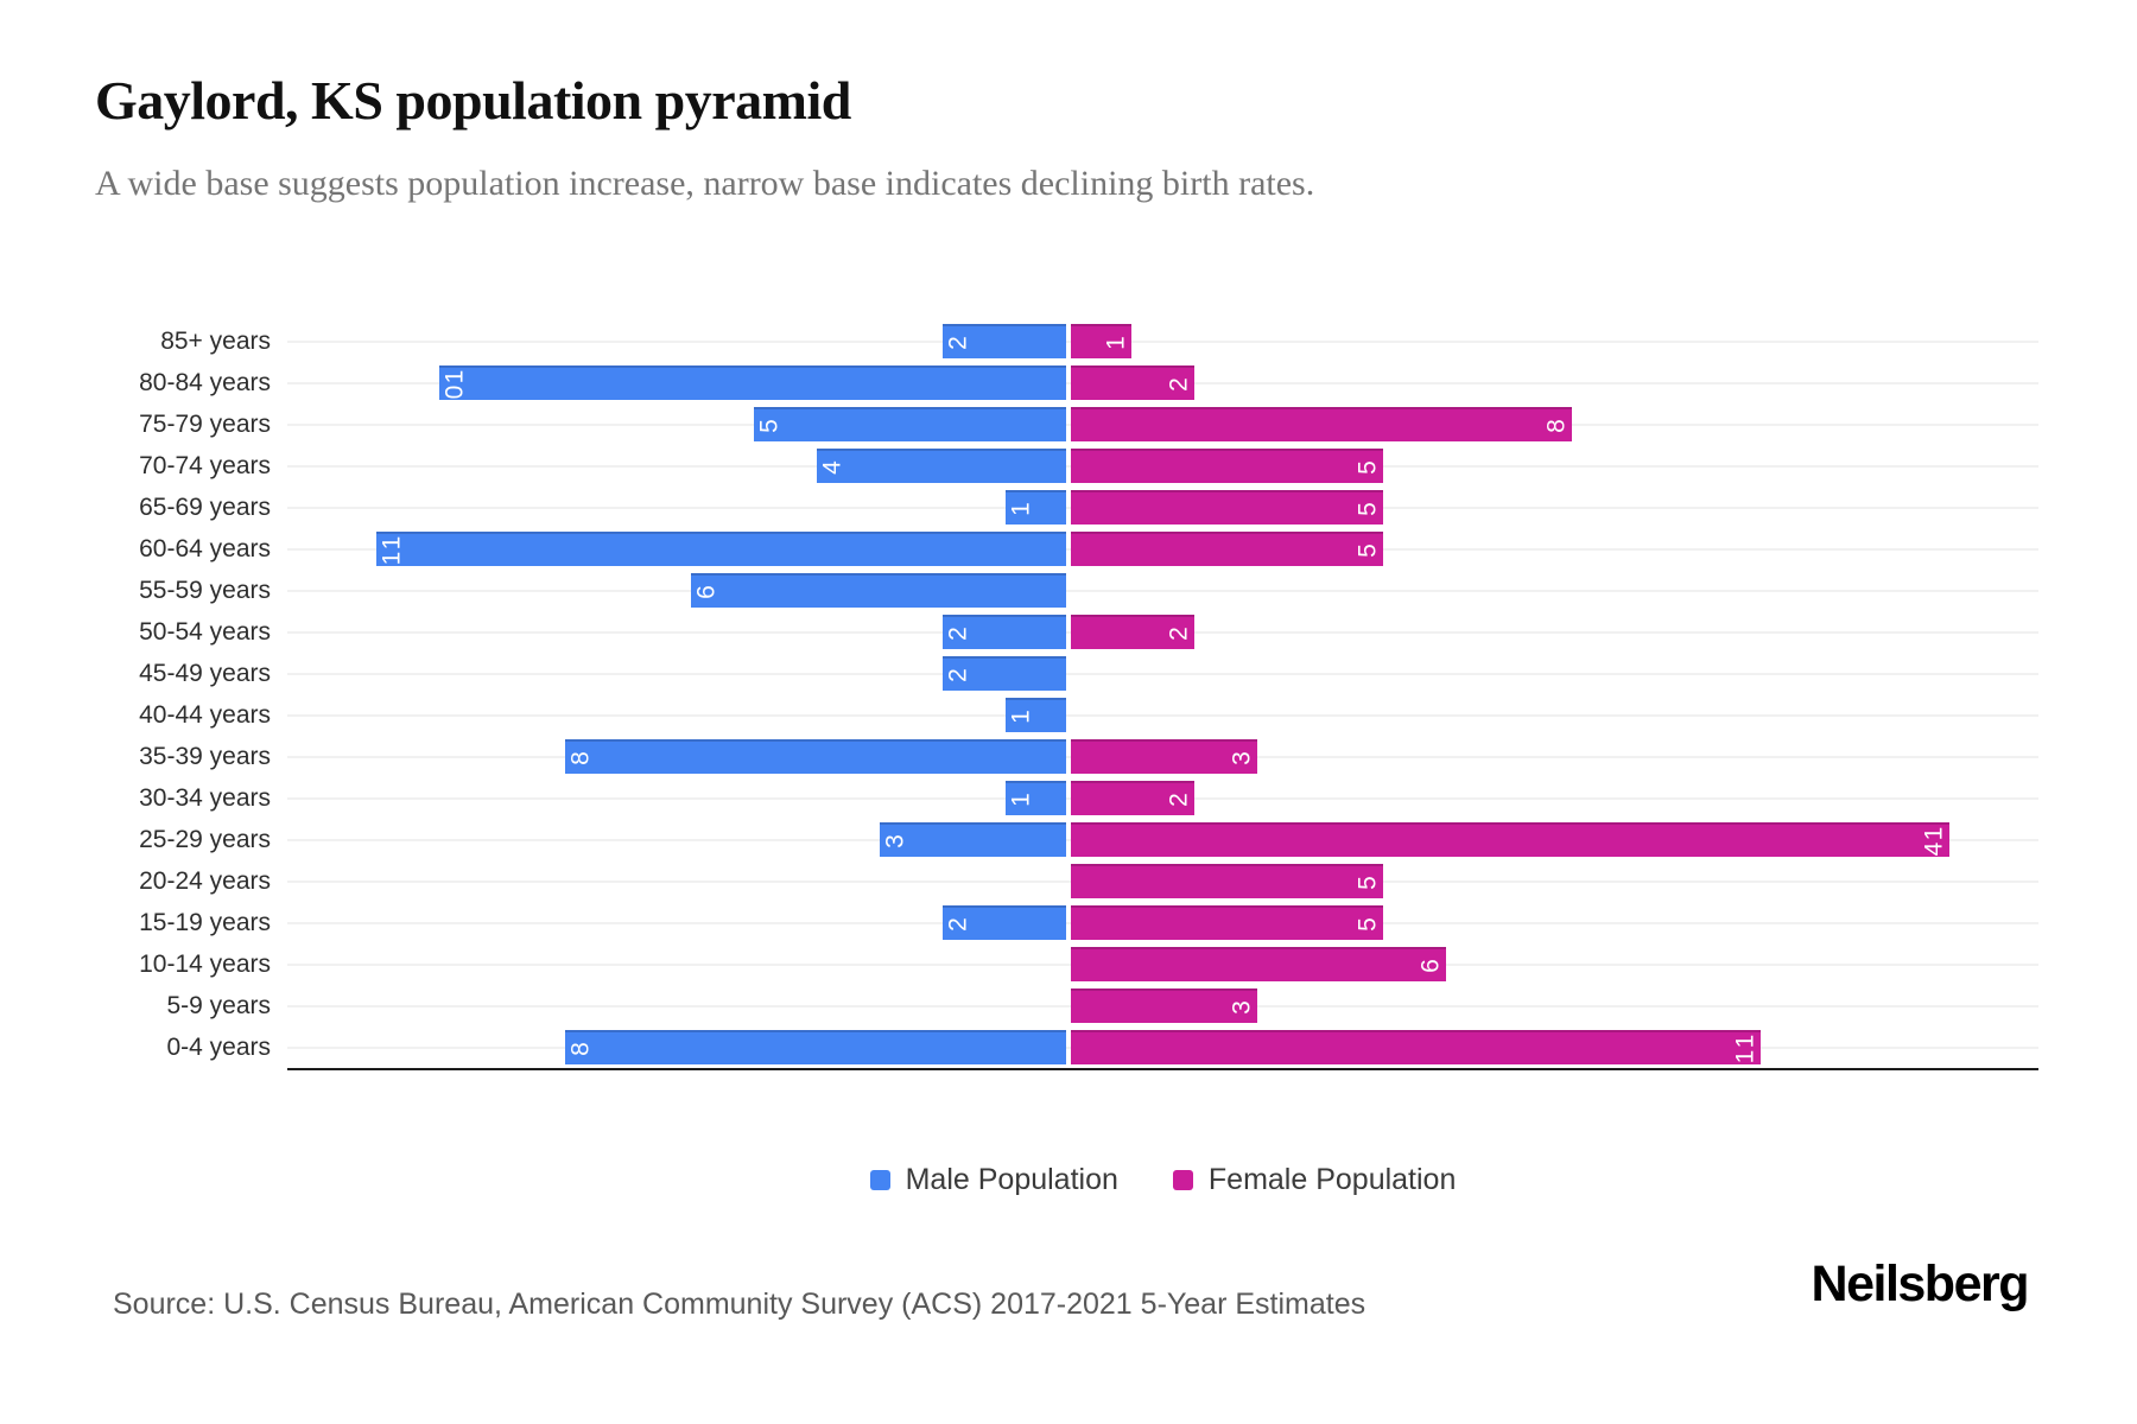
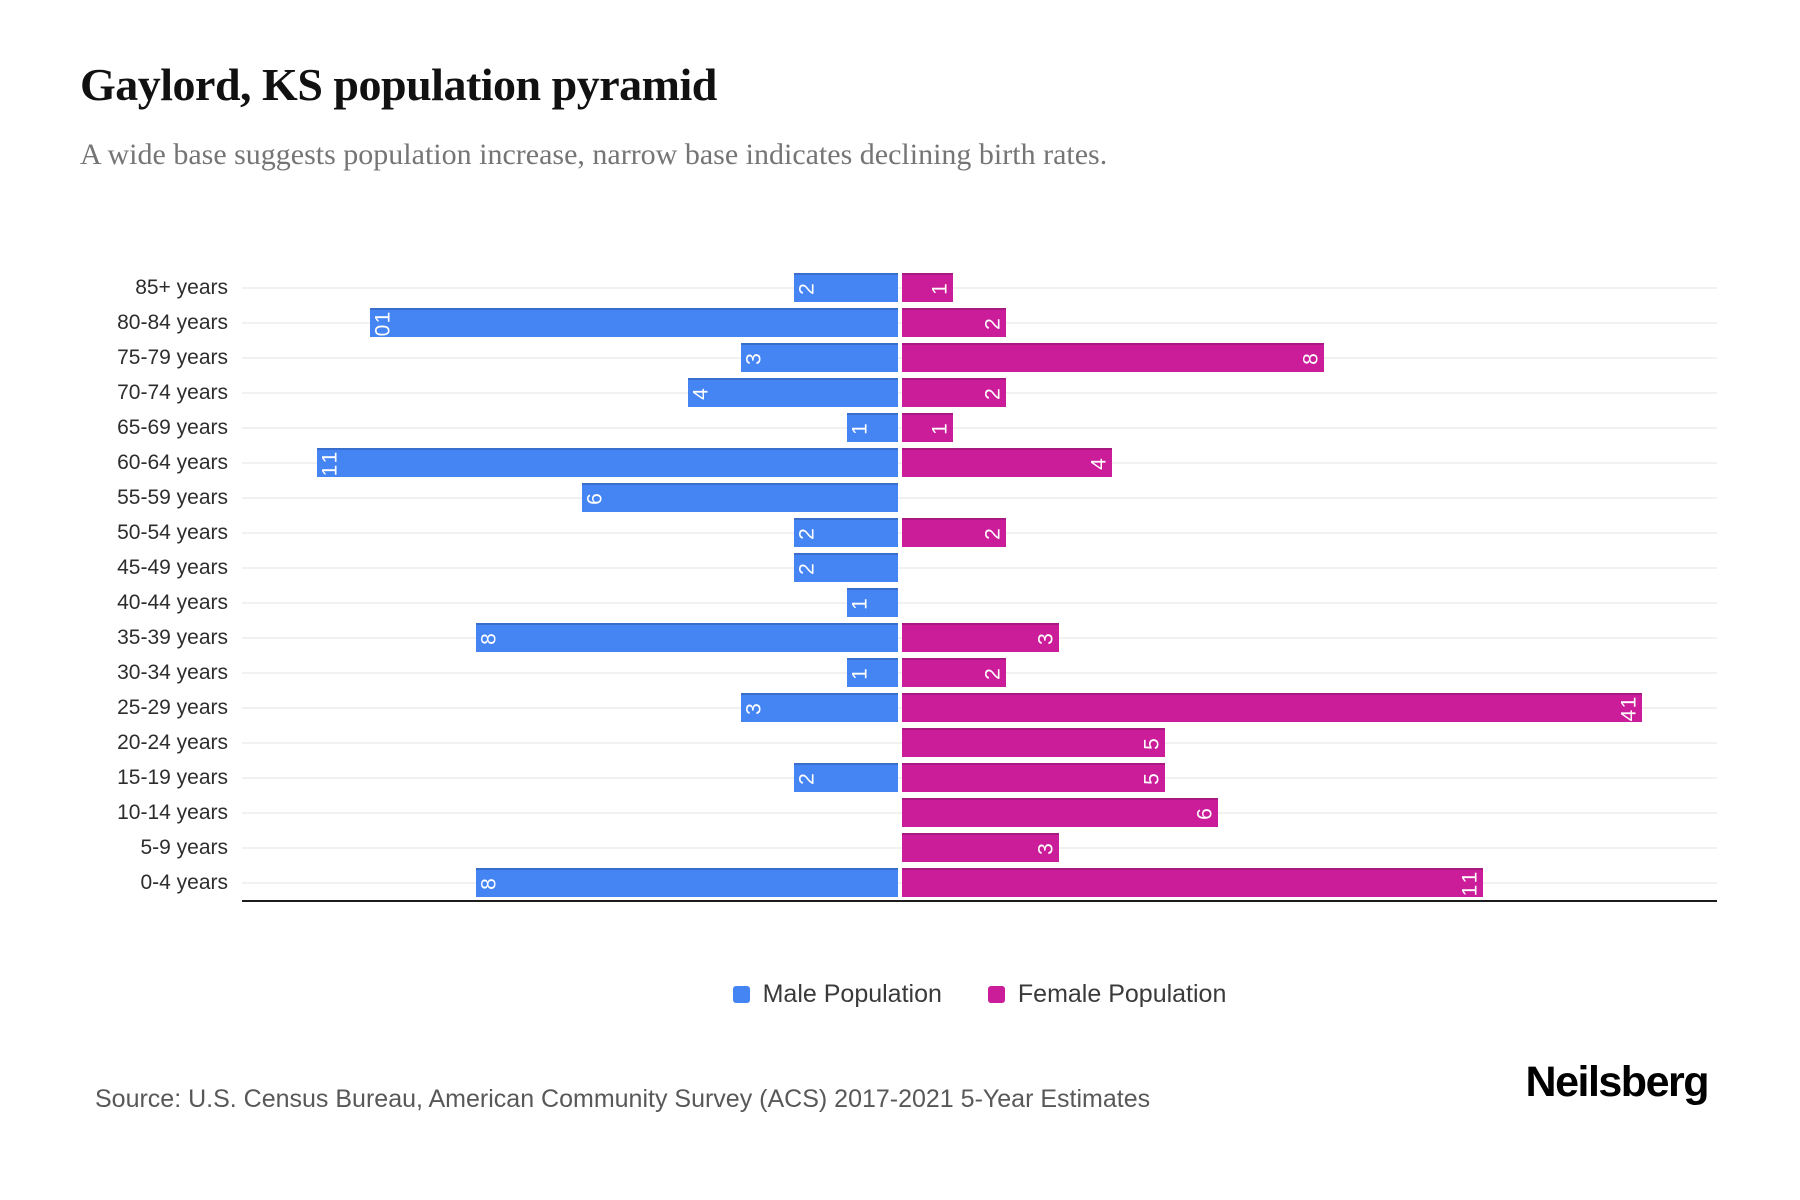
Male Population/75-79 years: 5 -> 3
Female Population/70-74 years: 5 -> 2
Female Population/65-69 years: 5 -> 1
Female Population/60-64 years: 5 -> 4
